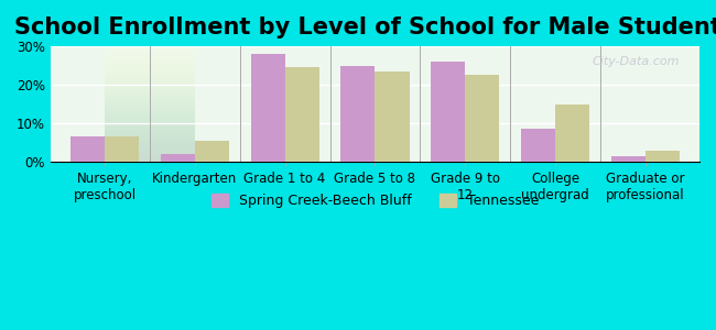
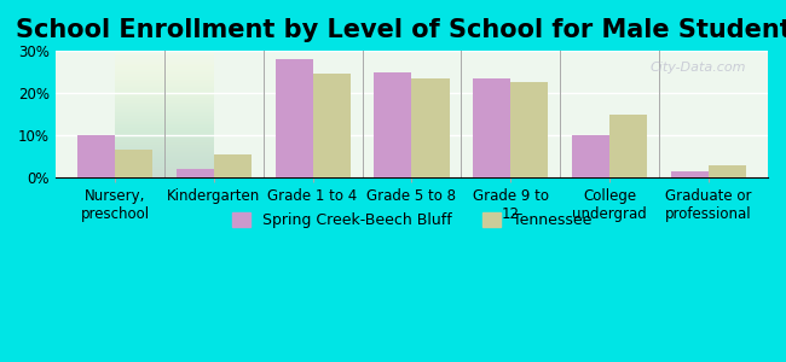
Spring Creek-Beech Bluff/Nursery, preschool: 6.5% -> 10.0%
Spring Creek-Beech Bluff/Grade 9 to 12: 26.0% -> 23.5%
Spring Creek-Beech Bluff/College undergrad: 8.5% -> 10.0%
